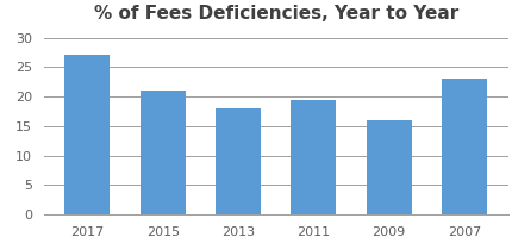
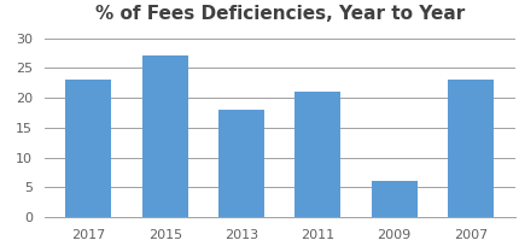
2017: 27.0 -> 23.0
2015: 21.0 -> 27.0
2011: 19.5 -> 21.0
2009: 16.0 -> 6.0
